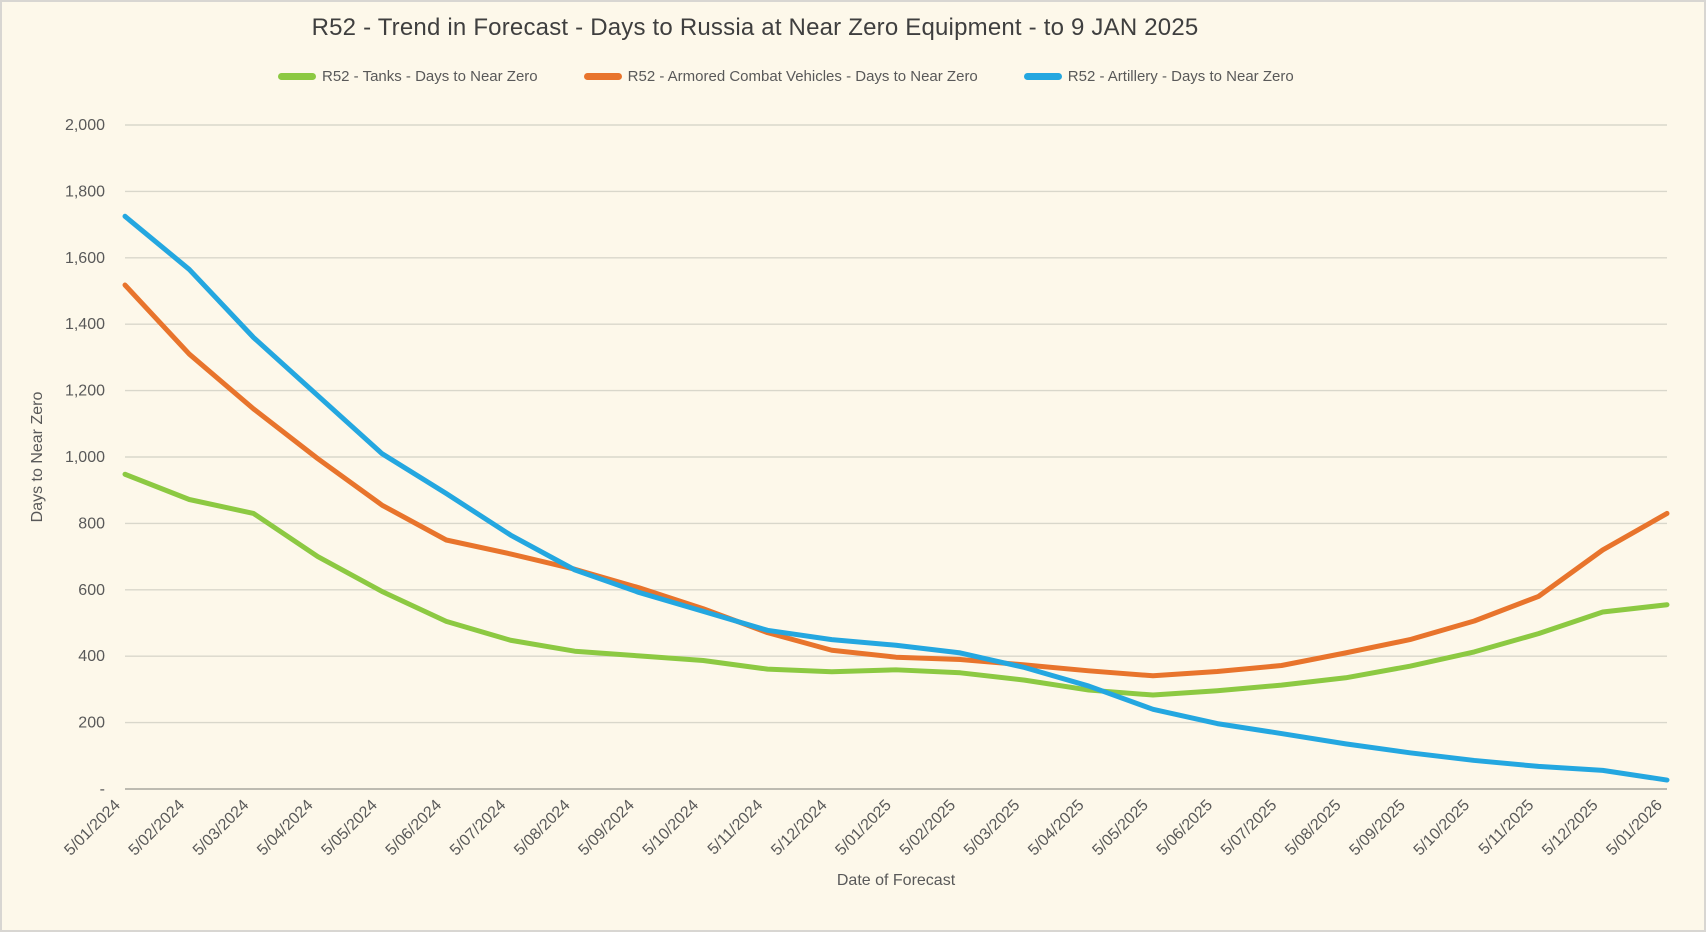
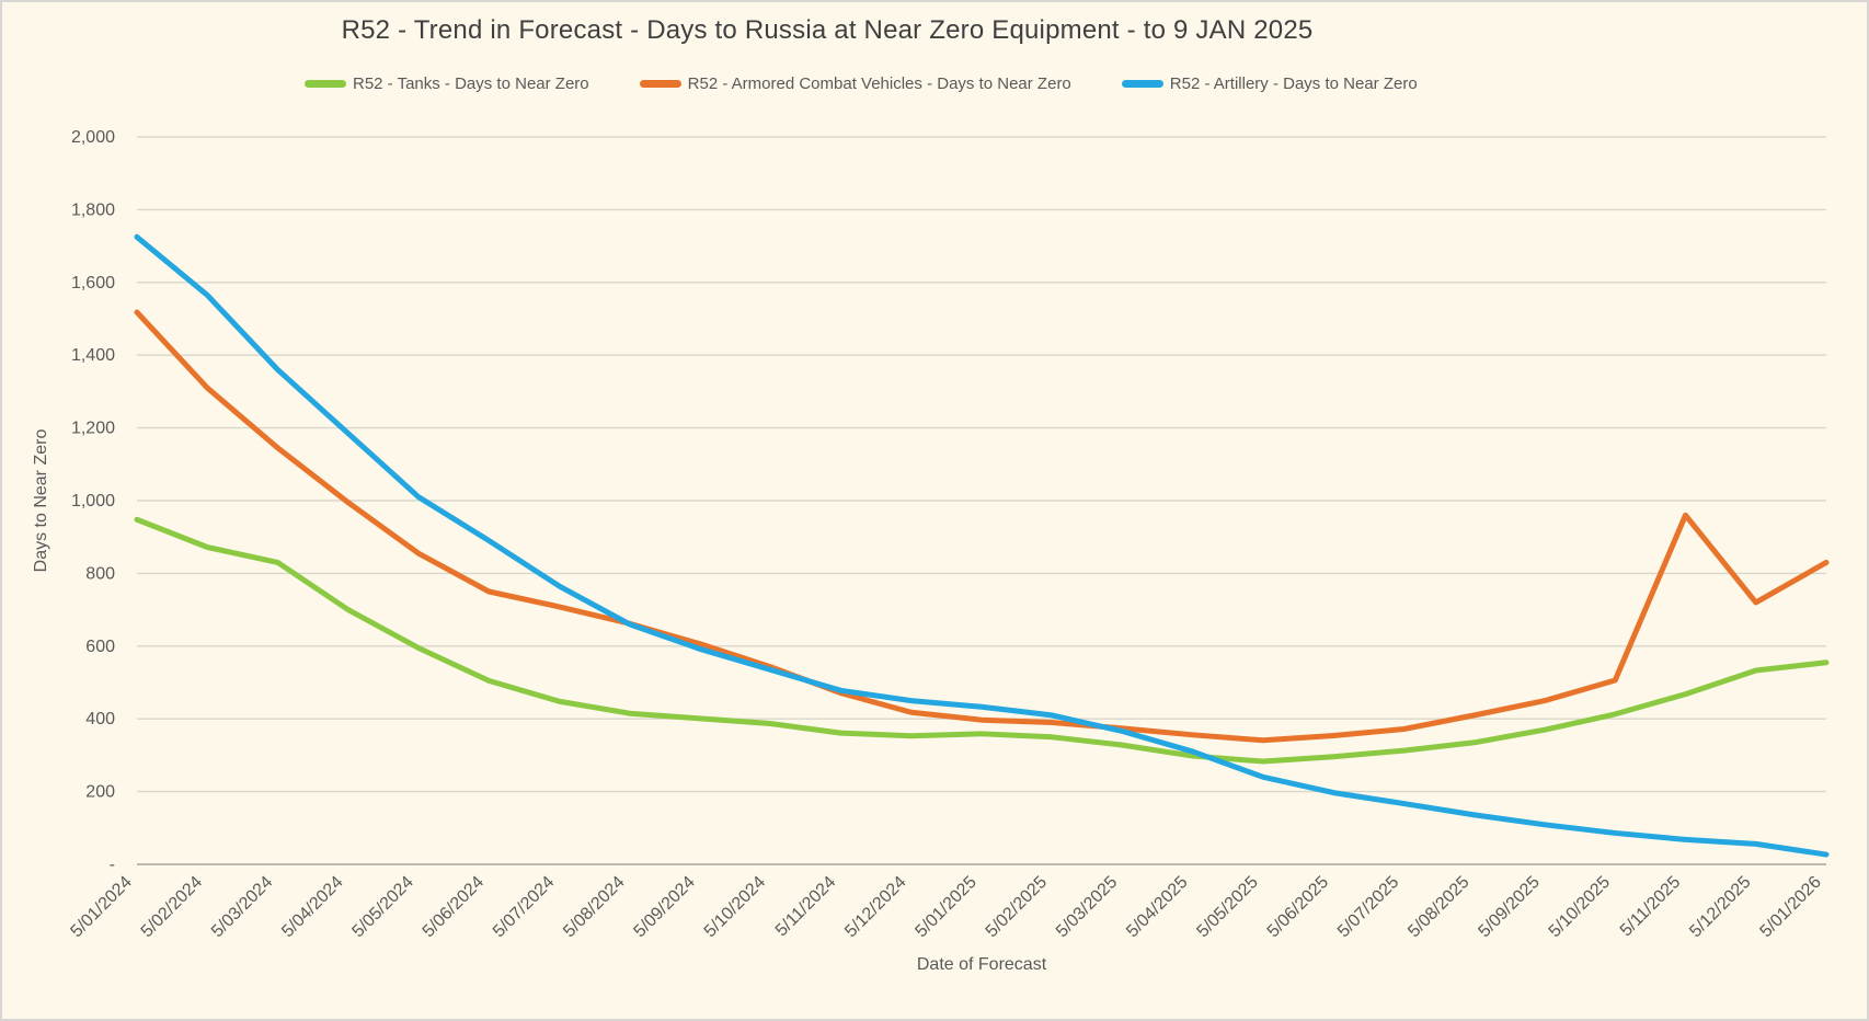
R52 - Armored Combat Vehicles - Days to Near Zero/5/11/2025: 580 -> 960
